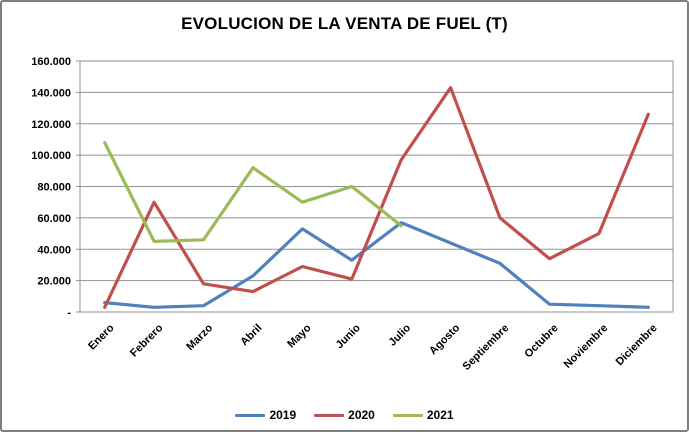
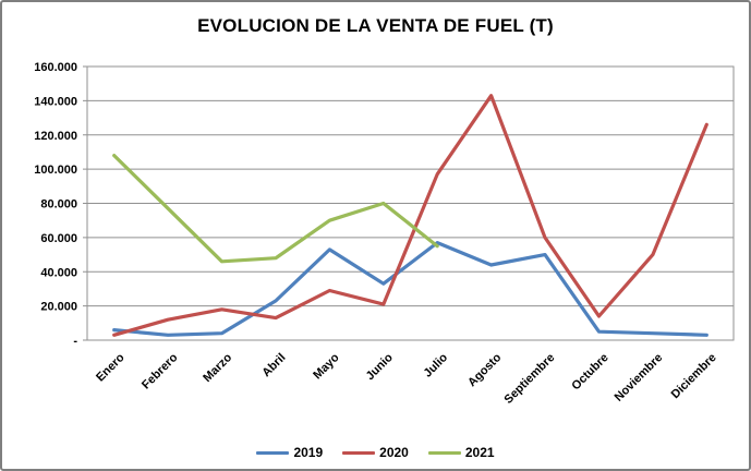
2020/Febrero: 70000 -> 12000
2021/Febrero: 45000 -> 77000
2021/Abril: 92000 -> 48000
2019/Septiembre: 31000 -> 50000
2020/Octubre: 34000 -> 14000
